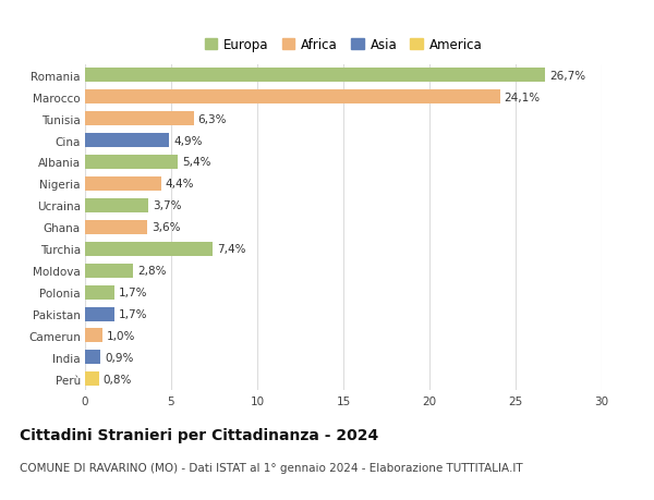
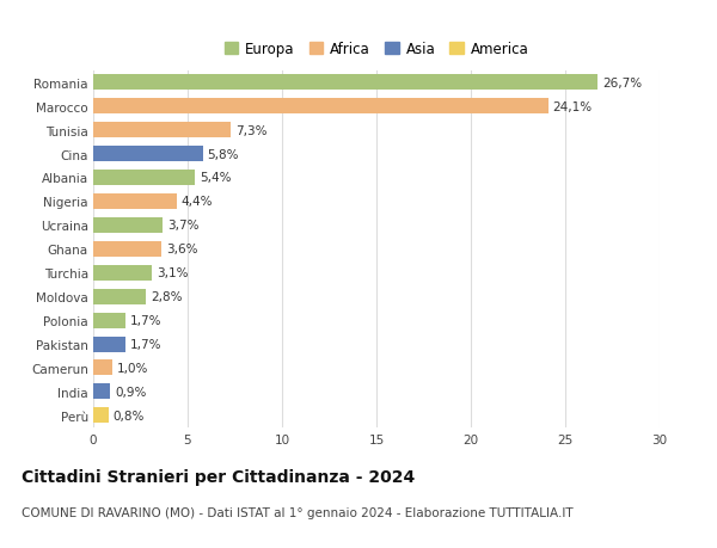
Tunisia: 6,3% -> 7,3%
Cina: 4,9% -> 5,8%
Turchia: 7,4% -> 3,1%
